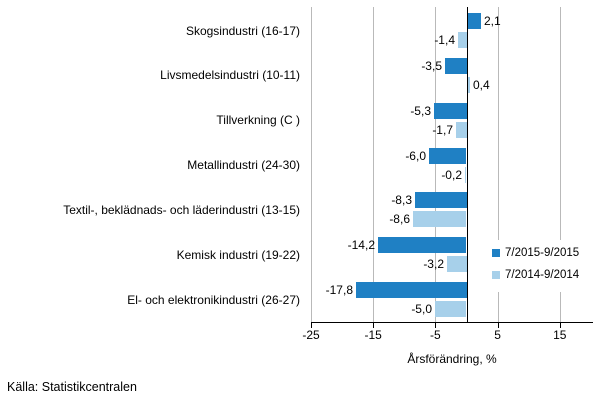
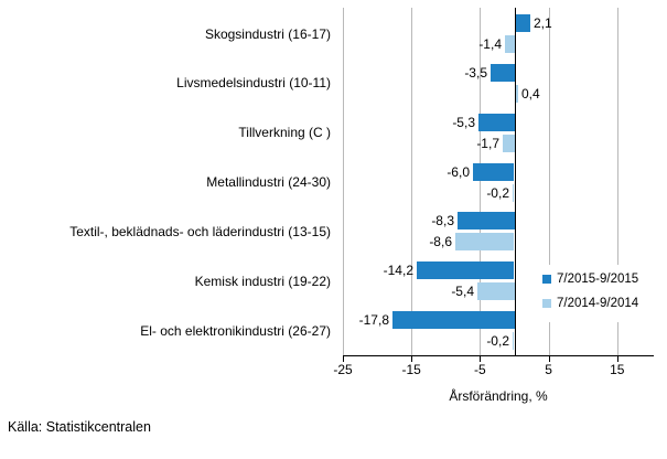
7/2014-9/2014/Kemisk industri (19-22): -3,2 -> -5,4
7/2014-9/2014/El- och elektronikindustri (26-27): -5,0 -> -0,2
